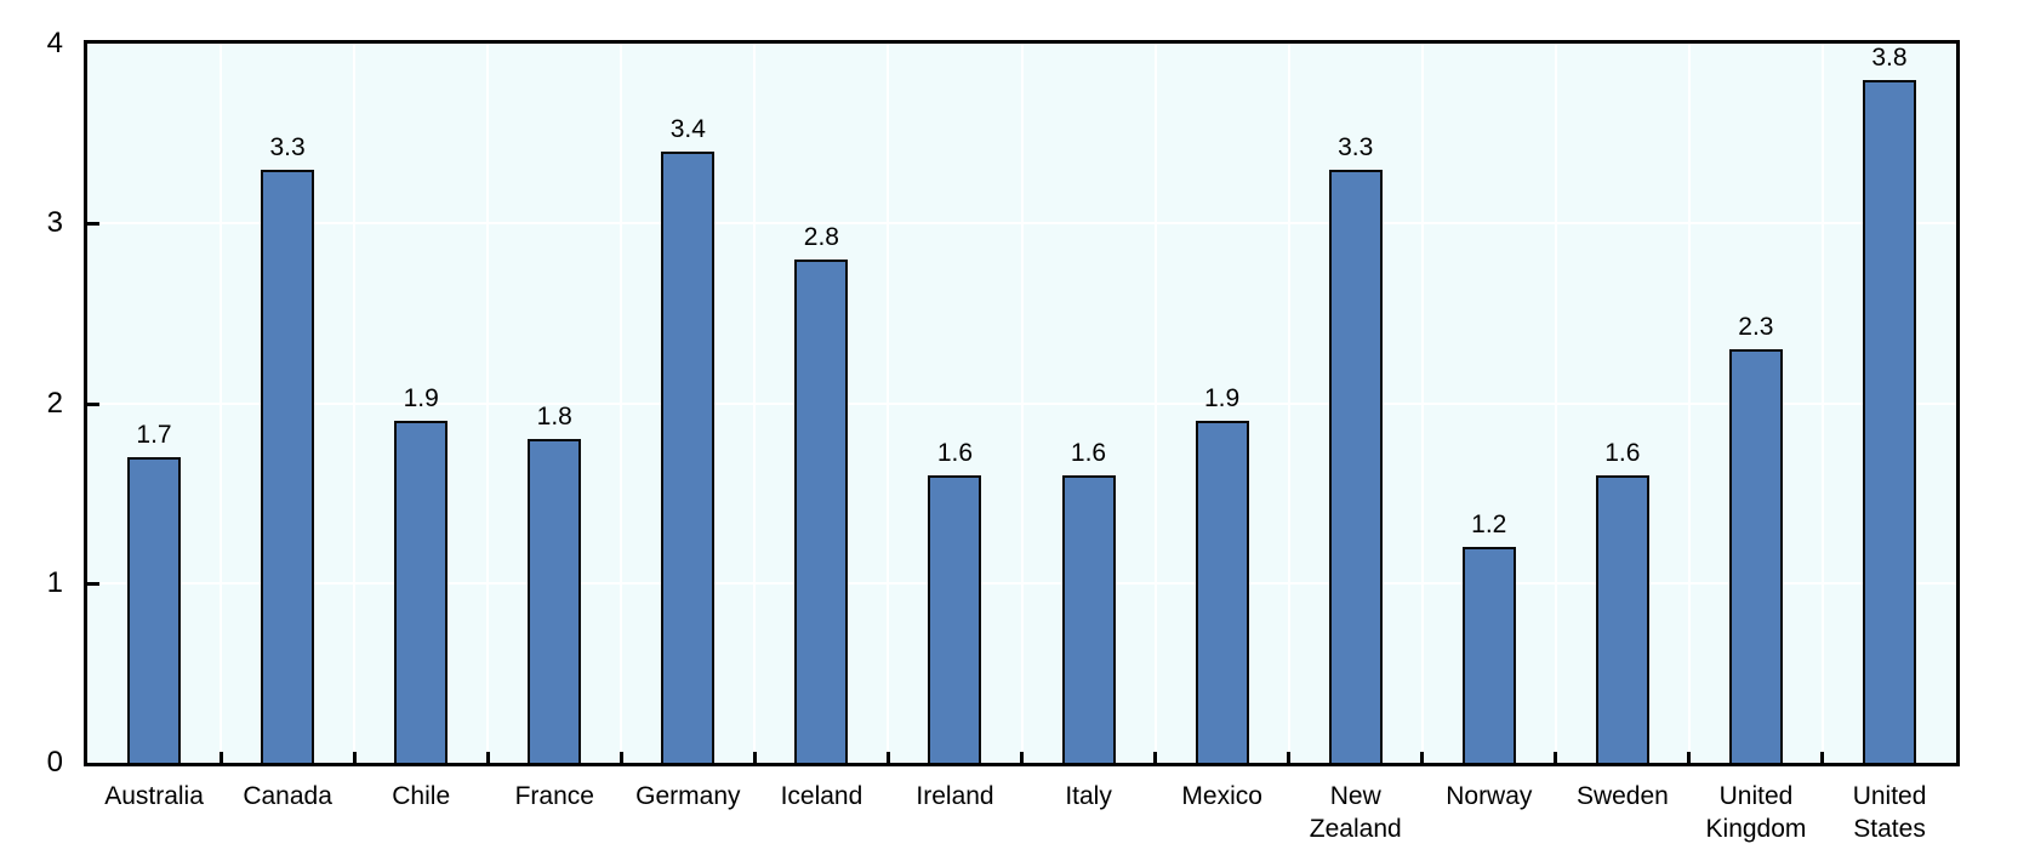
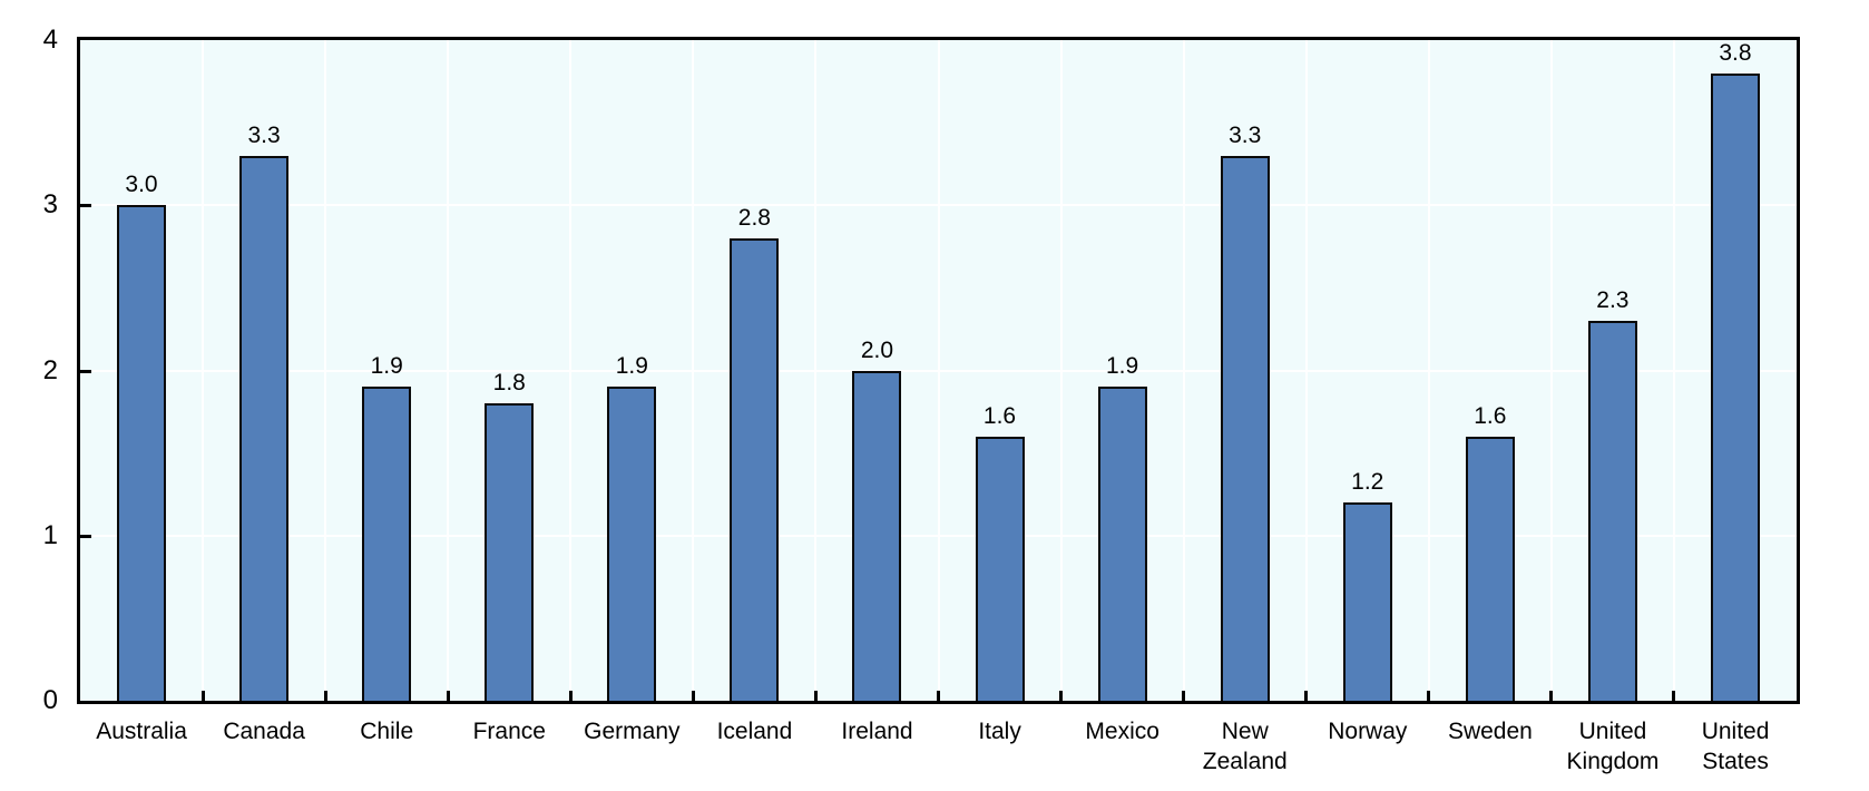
Australia: 1.7 -> 3.0
Germany: 3.4 -> 1.9
Ireland: 1.6 -> 2.0
